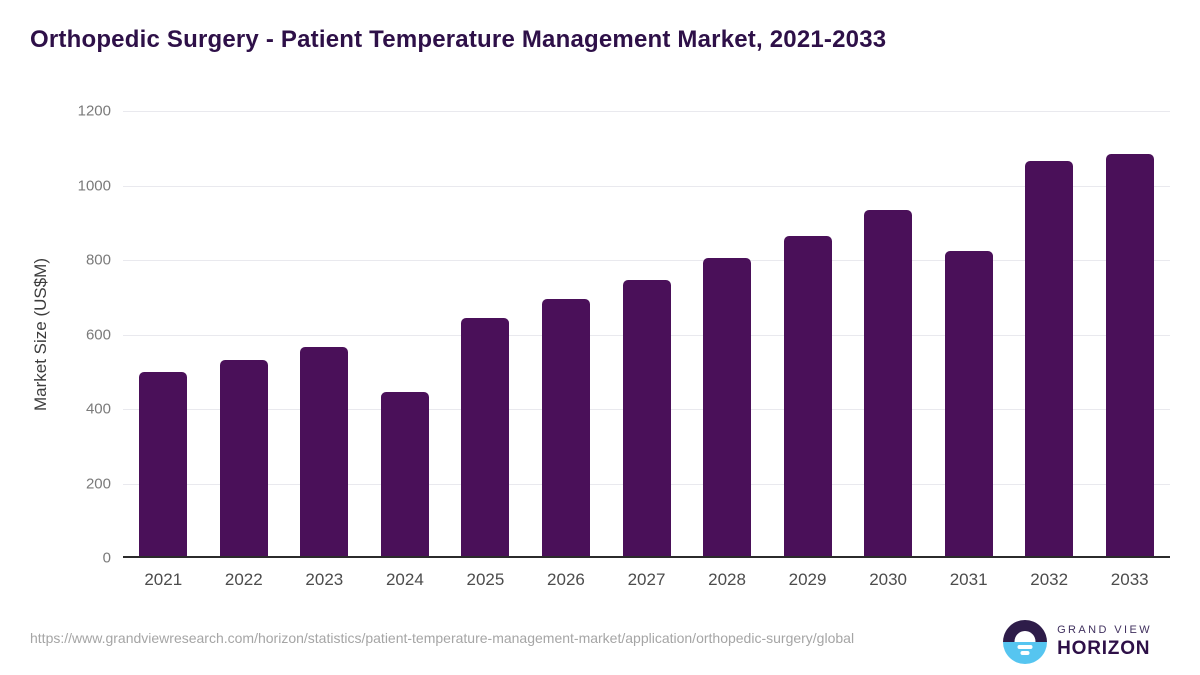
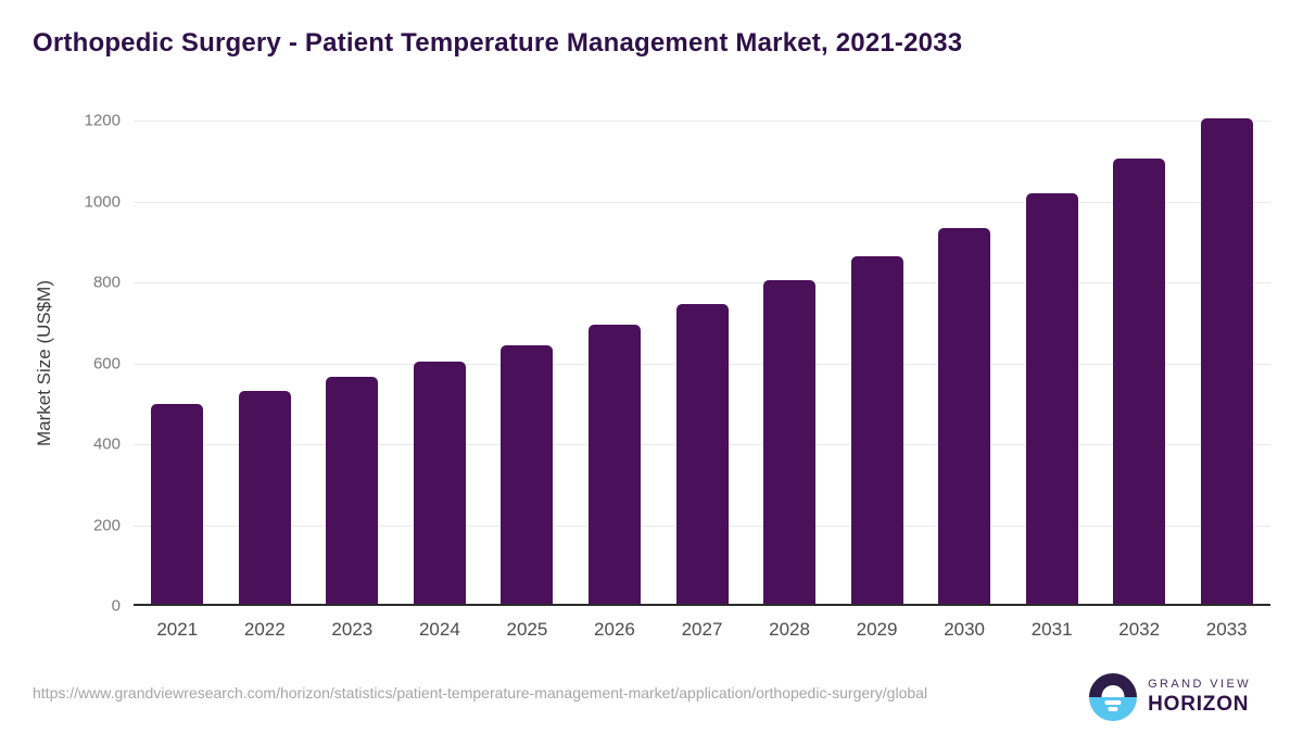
2024: 440 -> 600
2031: 820 -> 1020
2032: 1060 -> 1100
2033: 1080 -> 1200
